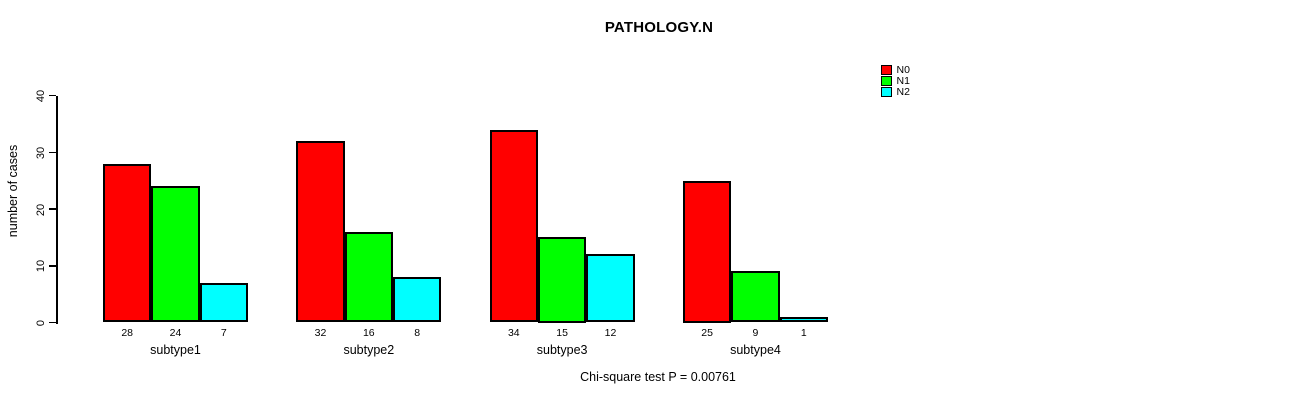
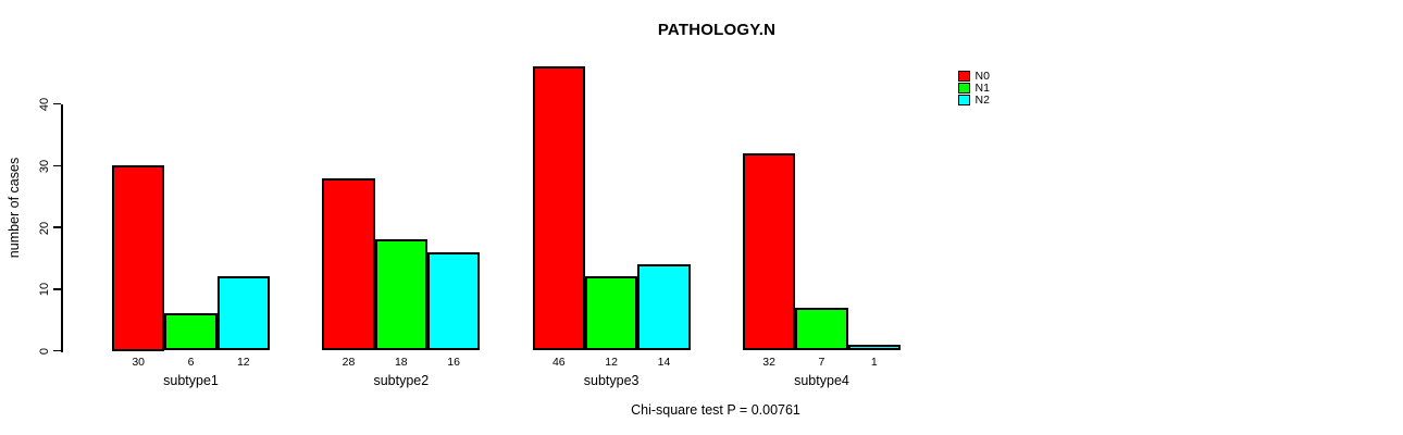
N0/subtype1: 28 -> 30
N1/subtype1: 24 -> 6
N2/subtype1: 7 -> 12
N0/subtype2: 32 -> 28
N1/subtype2: 16 -> 18
N2/subtype2: 8 -> 16
N0/subtype3: 34 -> 46
N1/subtype3: 15 -> 12
N2/subtype3: 12 -> 14
N0/subtype4: 25 -> 32
N1/subtype4: 9 -> 7
